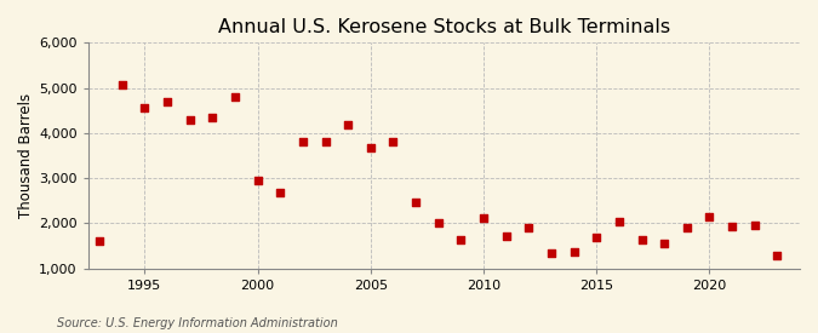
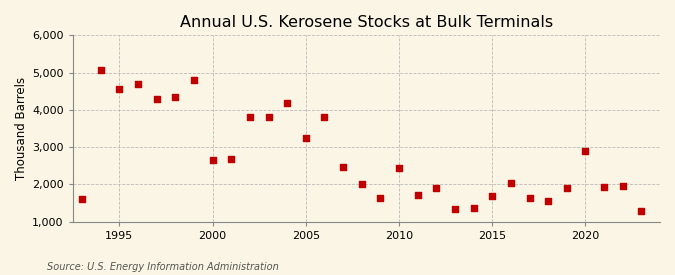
2000: 2,950 -> 2,650
2005: 3,680 -> 3,250
2010: 2,130 -> 2,450
2020: 2,150 -> 2,900
